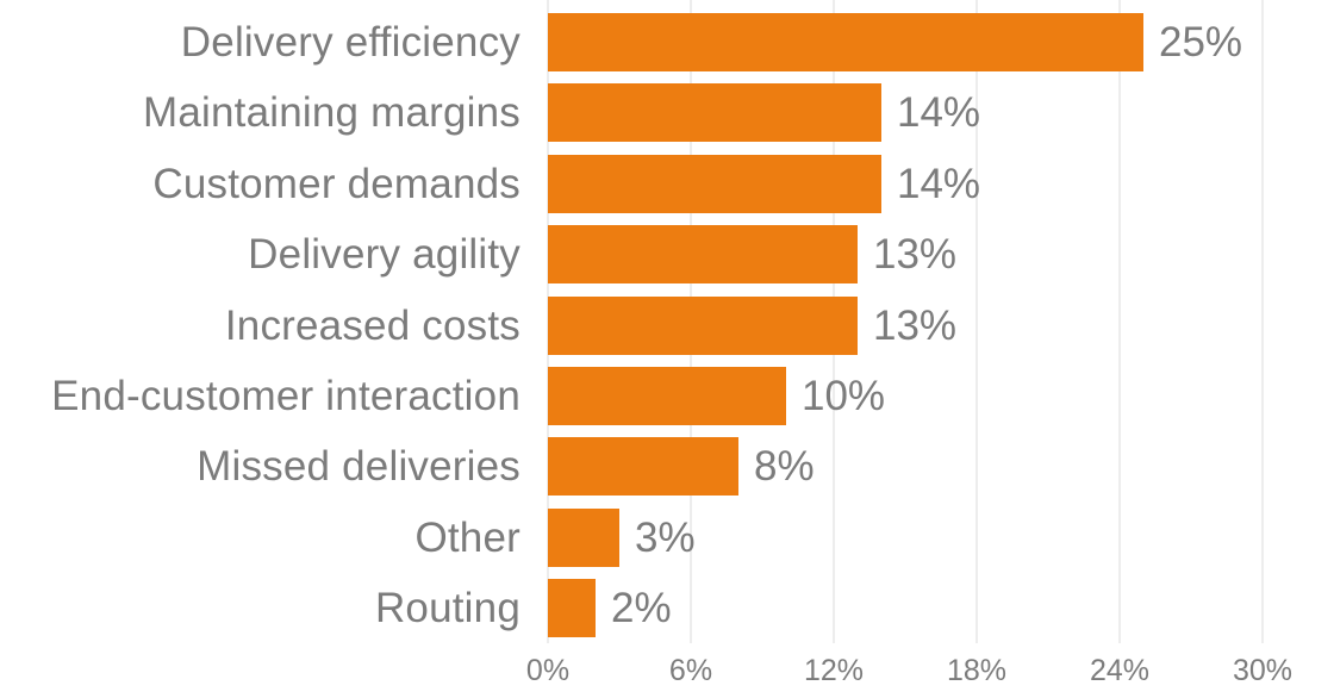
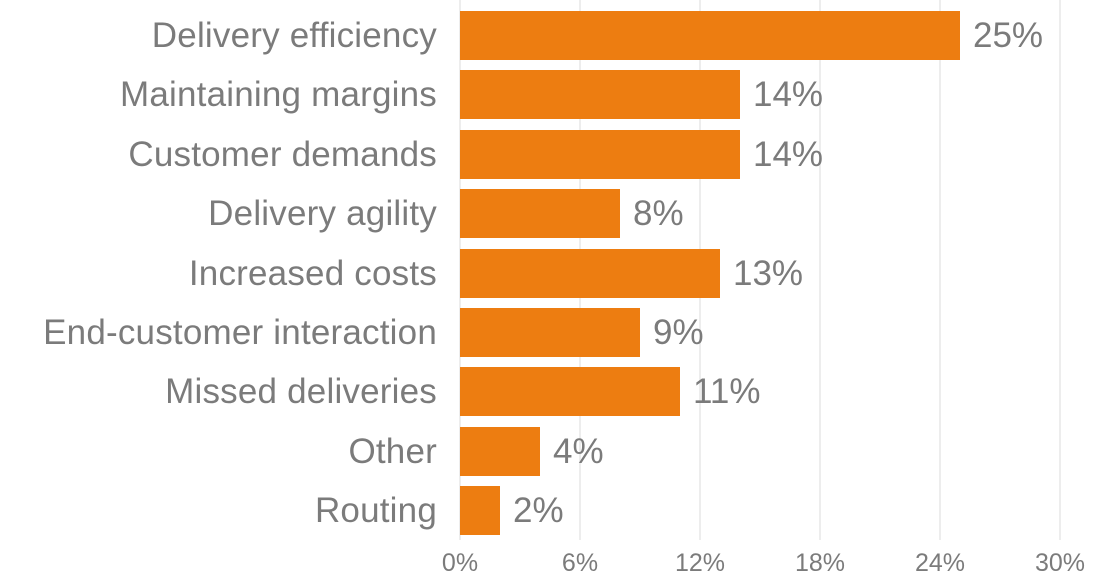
Delivery agility: 13% -> 8%
End-customer interaction: 10% -> 9%
Missed deliveries: 8% -> 11%
Other: 3% -> 4%
